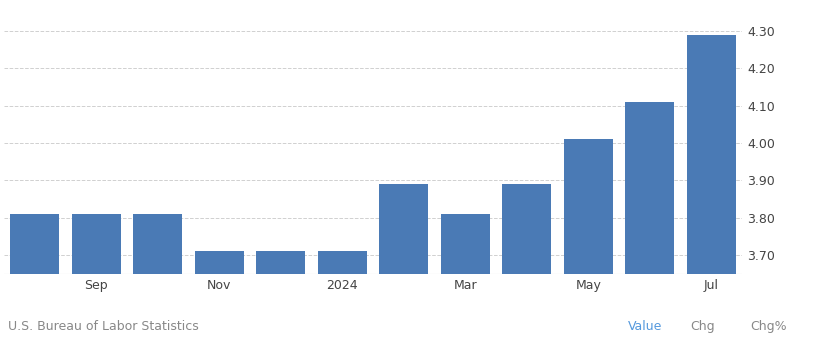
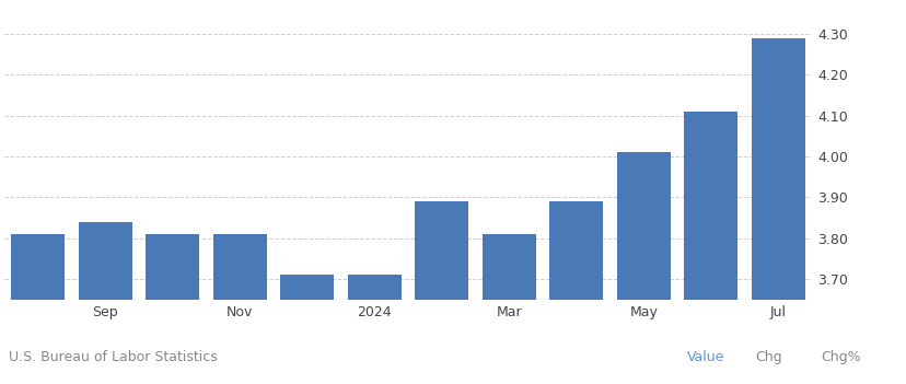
Sep: 3.81 -> 3.84
Nov: 3.71 -> 3.81
